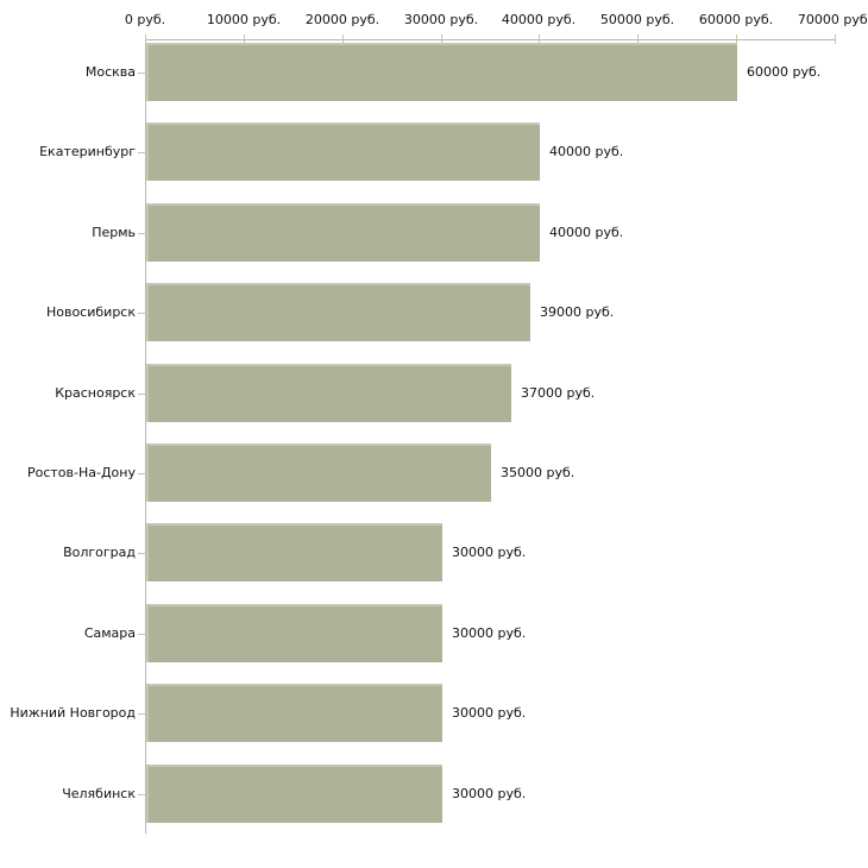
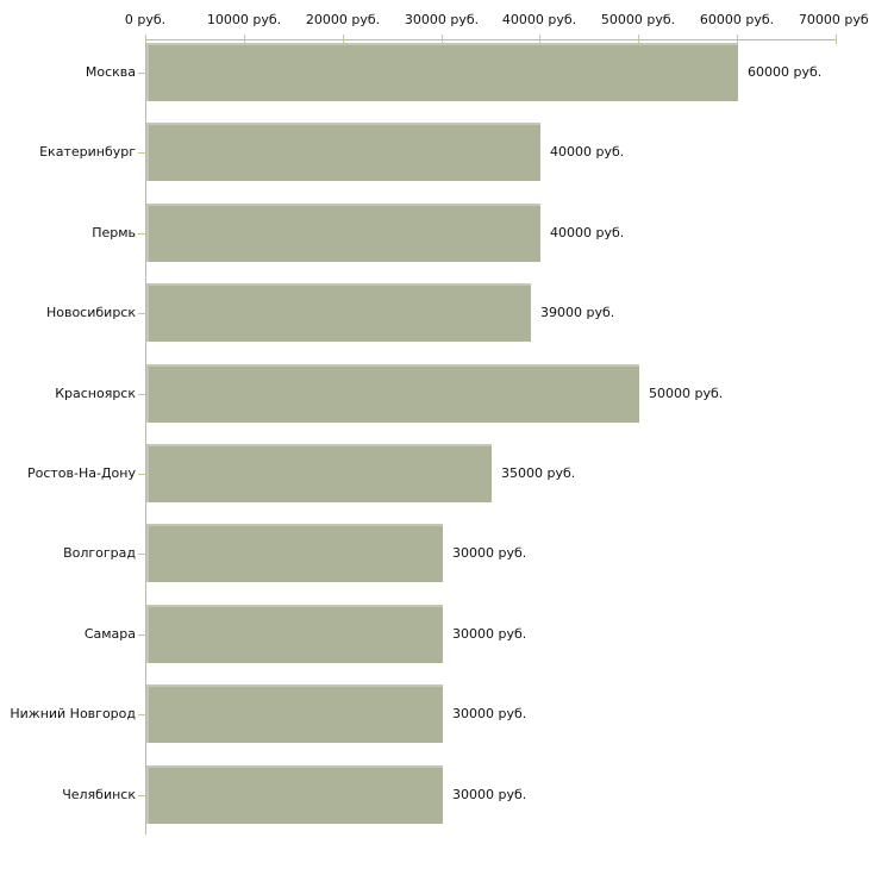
Красноярск: 37000 -> 50000
